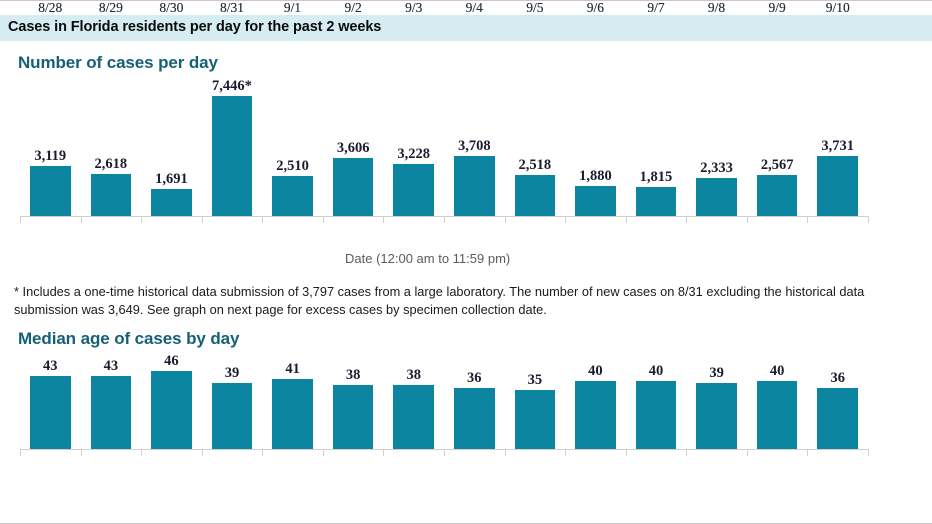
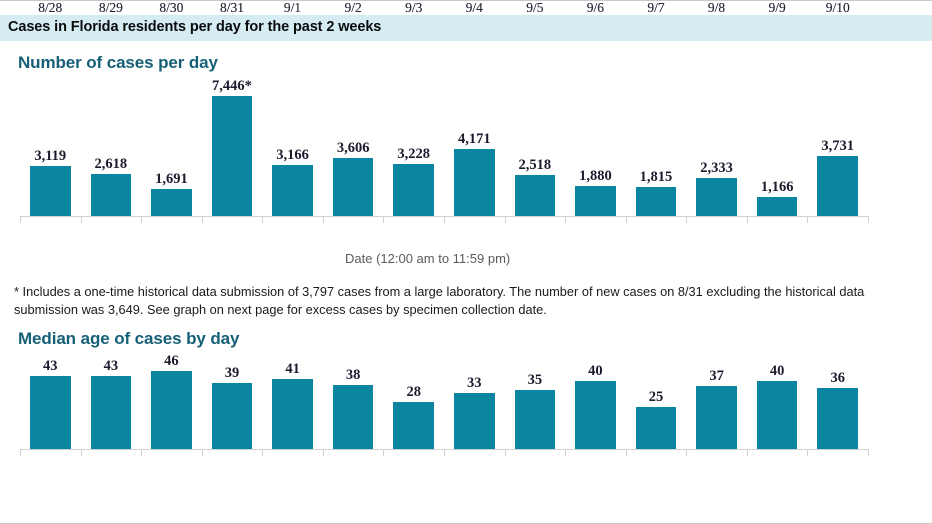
Number of cases per day/9/1: 2,510 -> 3,166
Number of cases per day/9/4: 3,708 -> 4,171
Number of cases per day/9/9: 2,567 -> 1,166
Median age of cases by day/9/3: 38 -> 28
Median age of cases by day/9/4: 36 -> 33
Median age of cases by day/9/7: 40 -> 25
Median age of cases by day/9/8: 39 -> 37
